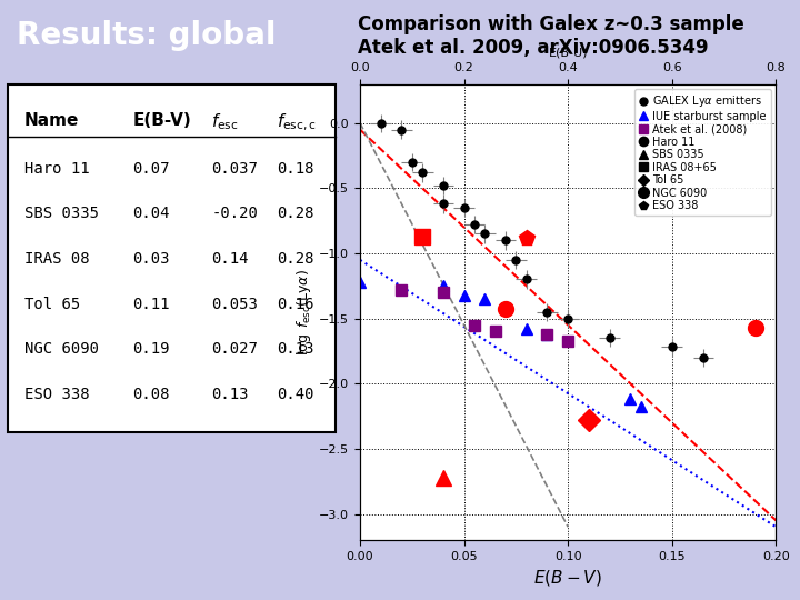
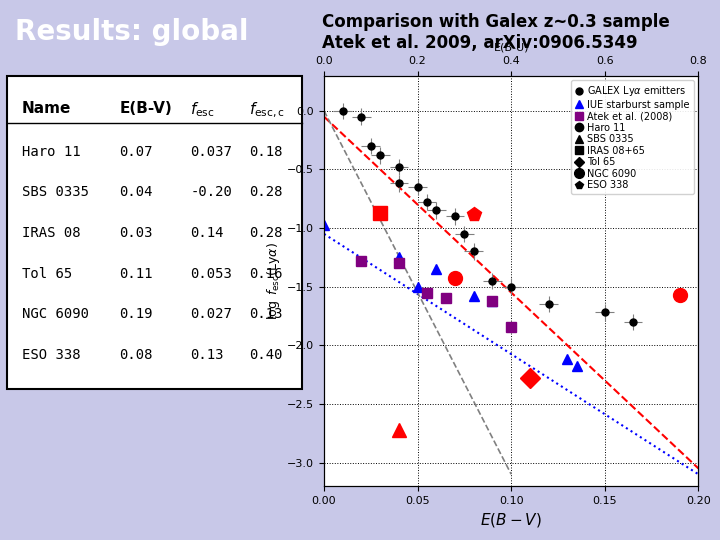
IUE starburst sample/0.00: -1.22 -> -0.97
IUE starburst sample/0.05: -1.32 -> -1.50
Atek et al. (2008)/0.10: -1.67 -> -1.84
